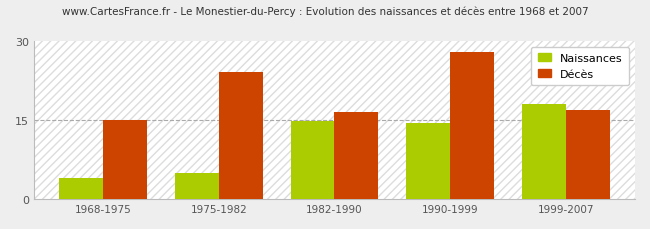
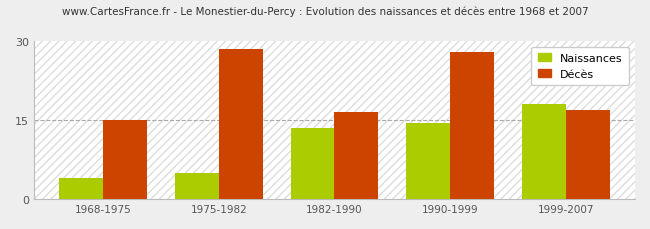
Décès/1975-1982: 24.2 -> 28.5
Naissances/1982-1990: 14.8 -> 13.5
